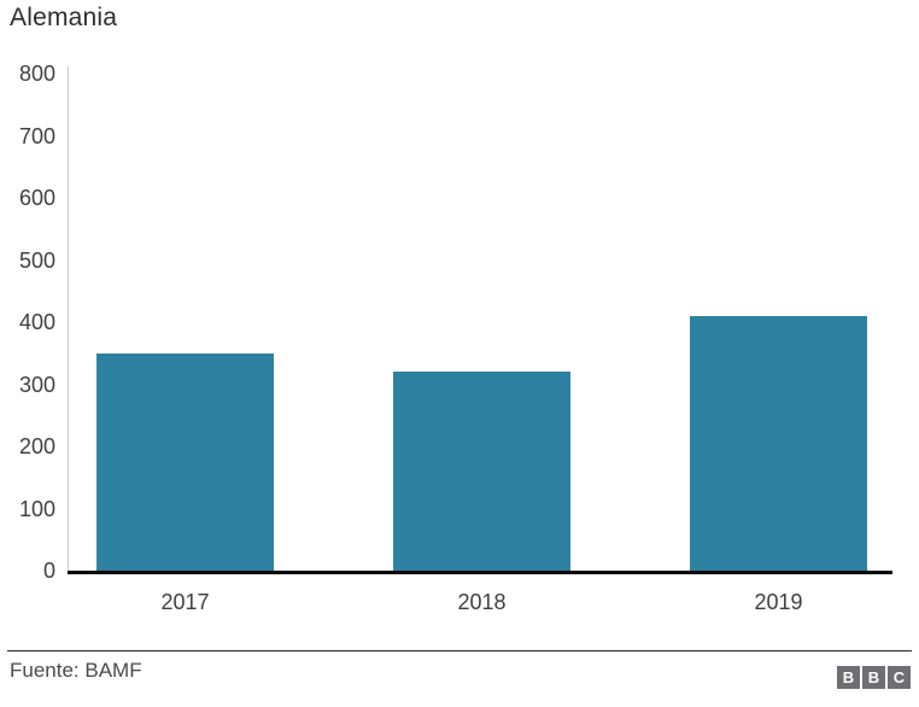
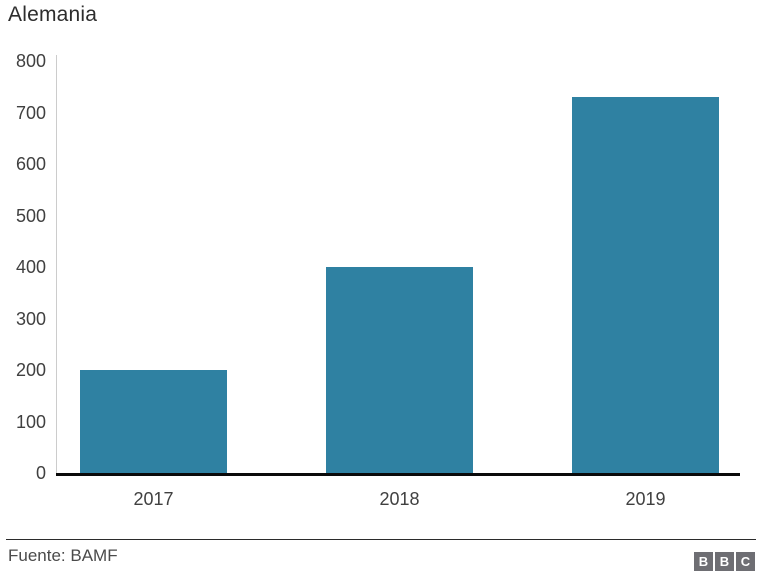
2017: 350 -> 200
2018: 320 -> 400
2019: 410 -> 730
